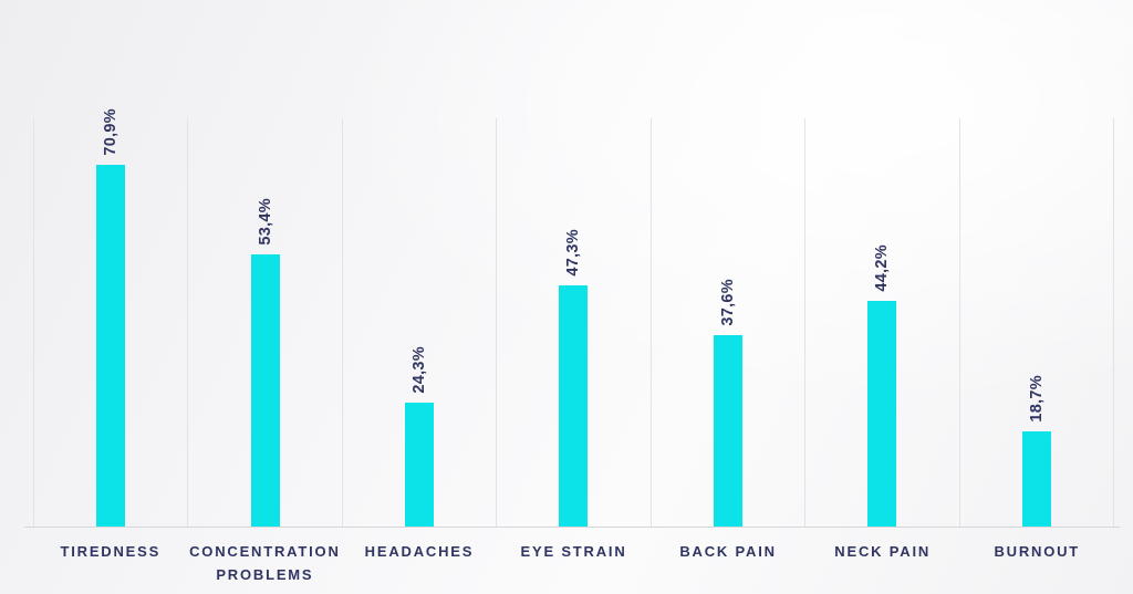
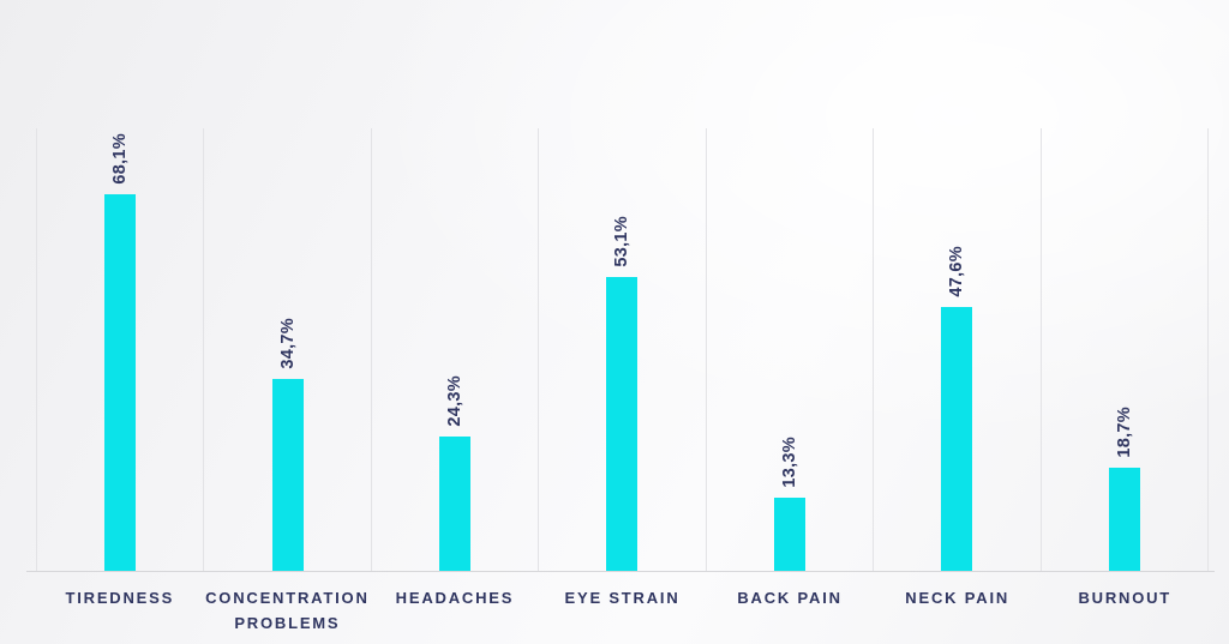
TIREDNESS: 70,9% -> 68,1%
CONCENTRATION PROBLEMS: 53,4% -> 34,7%
EYE STRAIN: 47,3% -> 53,1%
BACK PAIN: 37,6% -> 13,3%
NECK PAIN: 44,2% -> 47,6%
